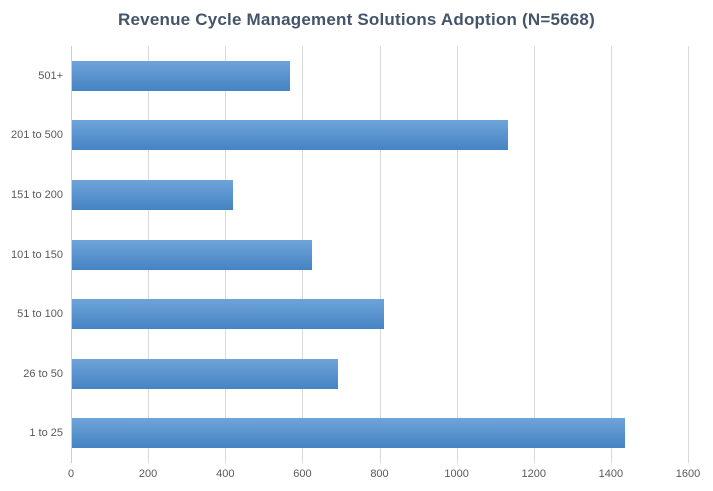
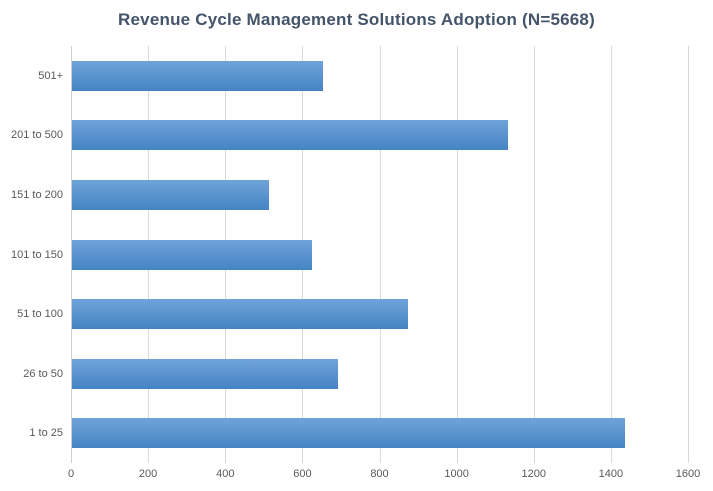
501+: 570 -> 650
151 to 200: 420 -> 510
51 to 100: 810 -> 870
